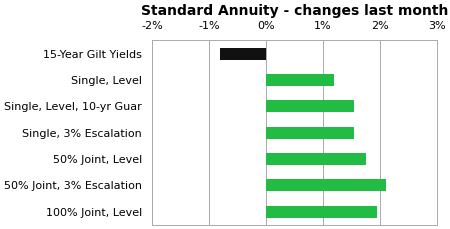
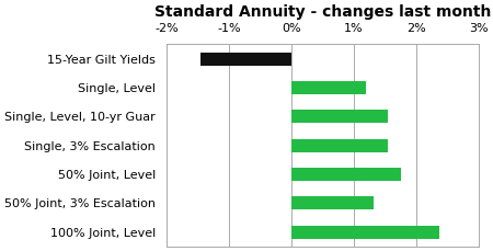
15-Year Gilt Yields: -0.80% -> -1.46%
50% Joint, 3% Escalation: 2.10% -> 1.32%
100% Joint, Level: 1.95% -> 2.36%
